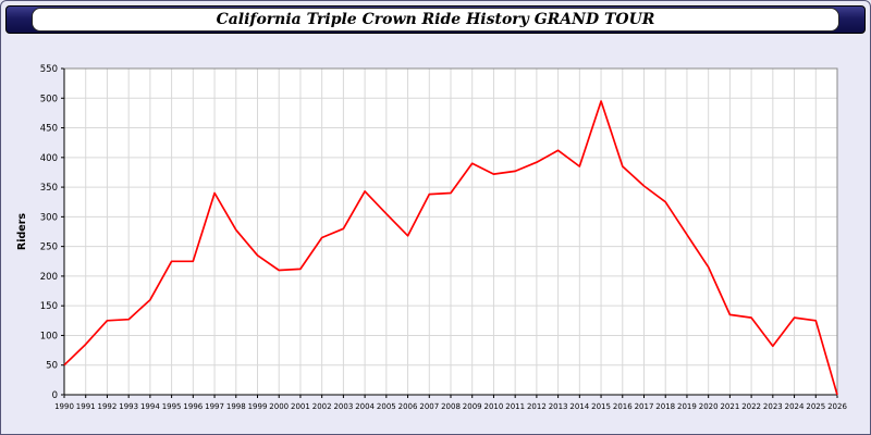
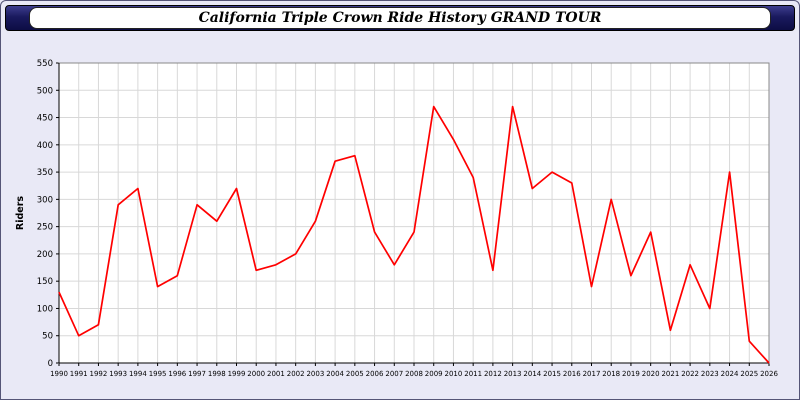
1990: 50 -> 130
1991: 80 -> 50
1992: 120 -> 70
1993: 130 -> 290
1994: 160 -> 320
1995: 220 -> 140
1996: 220 -> 160
1997: 340 -> 290
1998: 280 -> 260
1999: 240 -> 320
2000: 210 -> 170
2001: 210 -> 180
2002: 260 -> 200
2003: 280 -> 260
2004: 340 -> 370
2005: 300 -> 380
2006: 270 -> 240
2007: 340 -> 180
2008: 340 -> 240
2009: 390 -> 470
2010: 370 -> 410
2011: 380 -> 340
2012: 390 -> 170
2013: 410 -> 470
2014: 380 -> 320
2015: 500 -> 350
2016: 380 -> 330
2017: 350 -> 140
2018: 320 -> 300
2019: 270 -> 160
2020: 220 -> 240
2021: 140 -> 60
2022: 130 -> 180
2023: 80 -> 100
2024: 130 -> 350
2025: 120 -> 40
